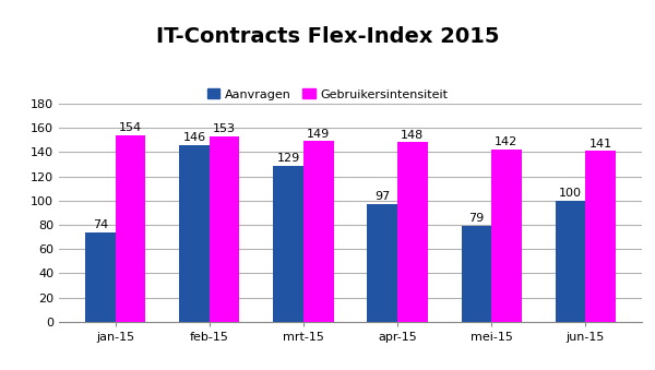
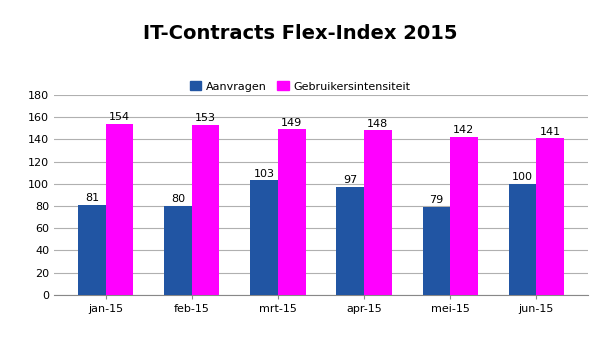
Aanvragen/jan-15: 74 -> 81
Aanvragen/feb-15: 146 -> 80
Aanvragen/mrt-15: 129 -> 103
